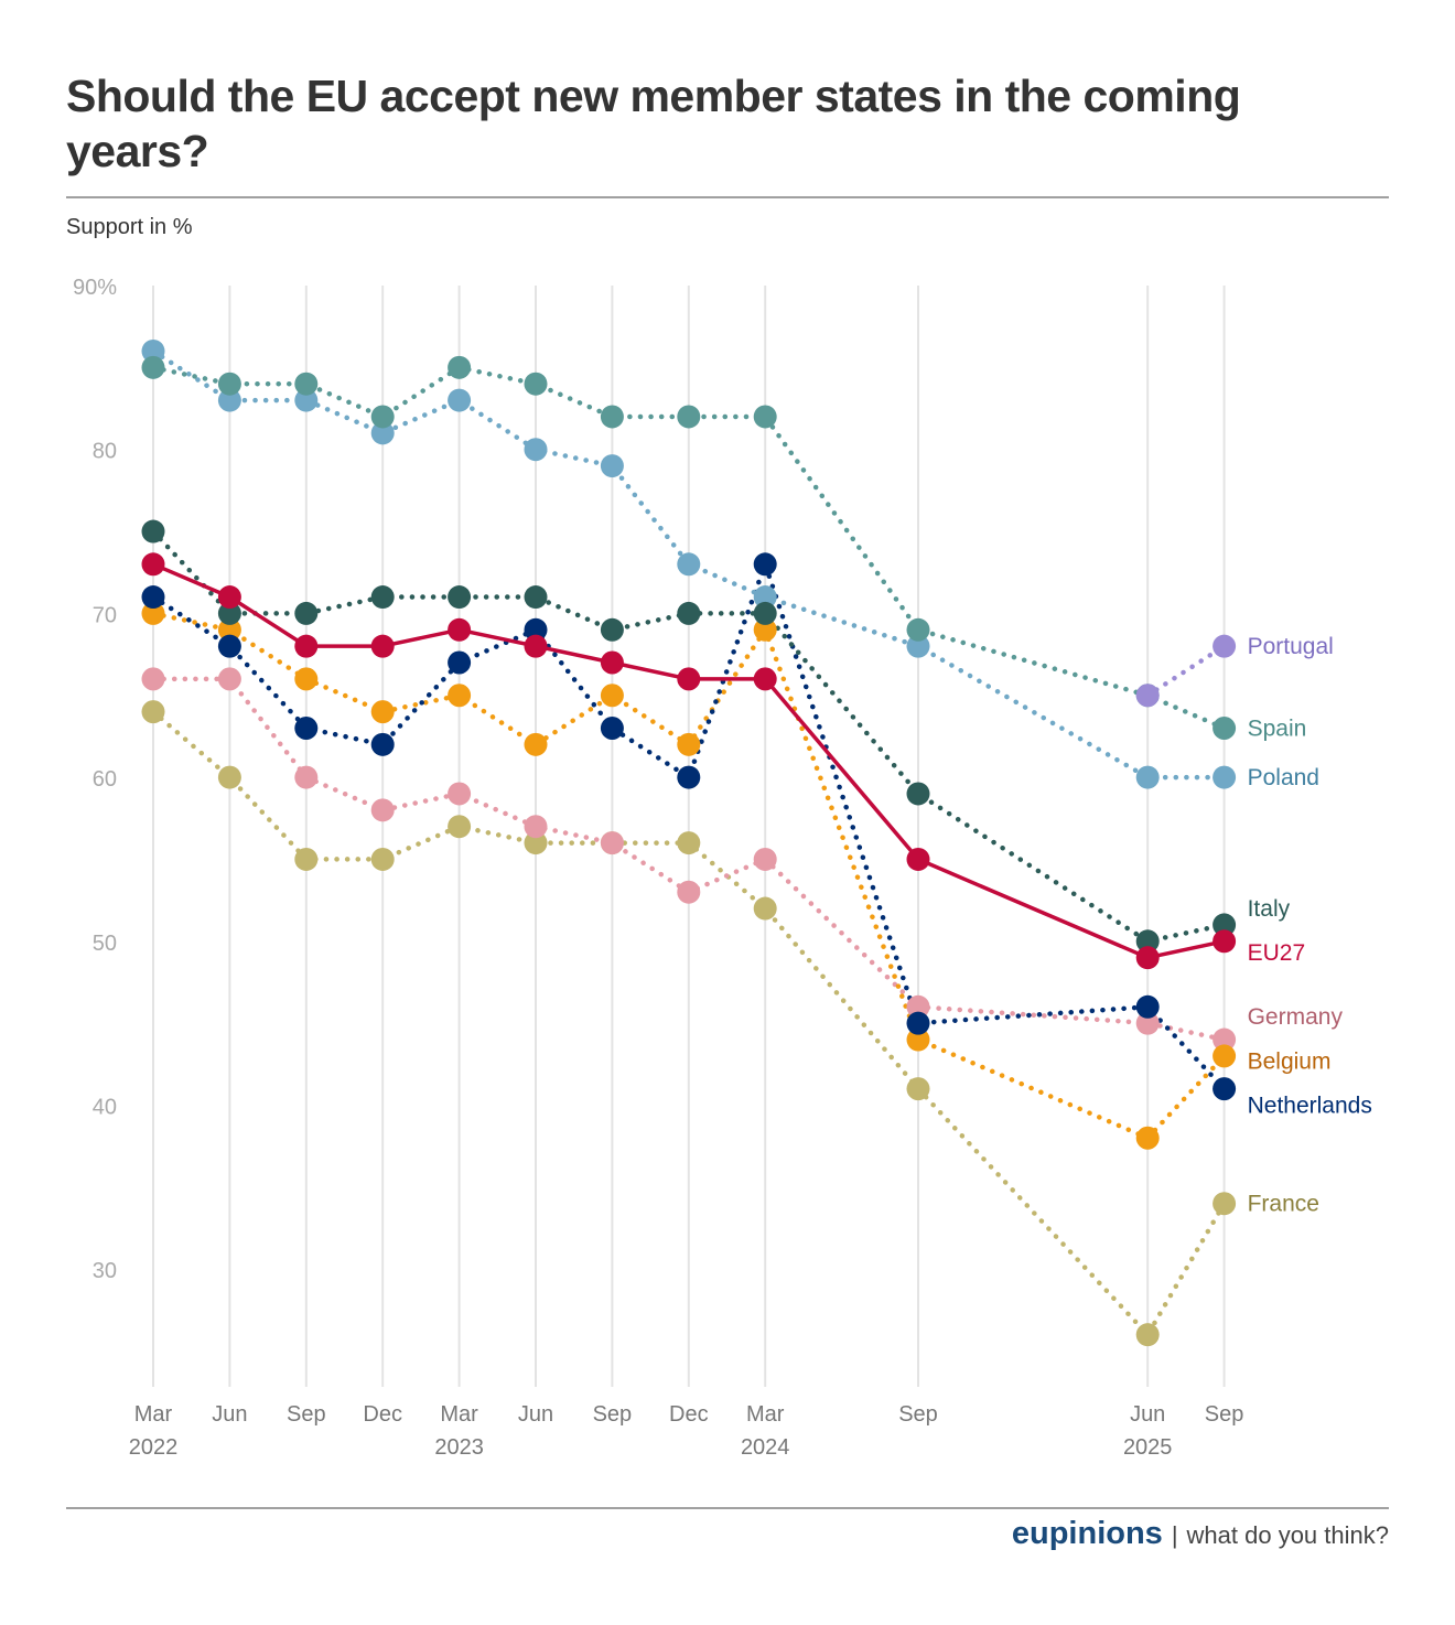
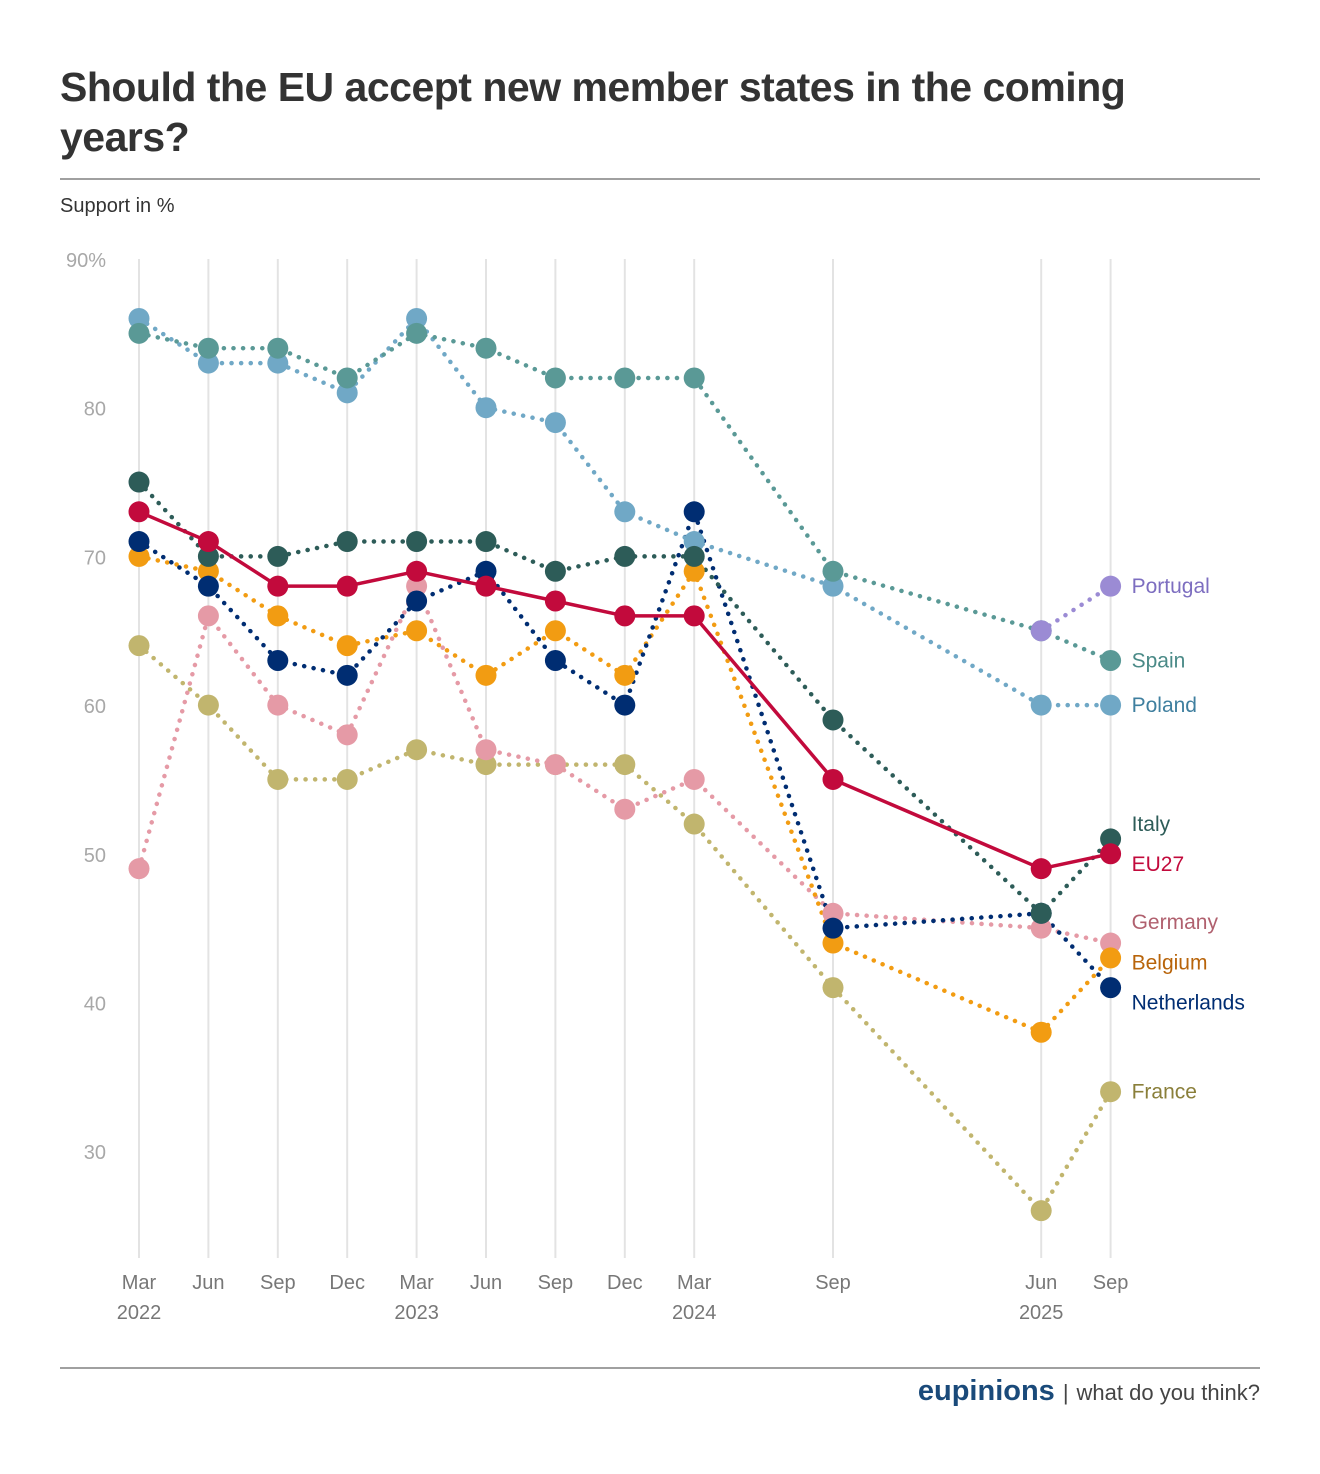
Germany/Mar 2022: 66% -> 49%
Germany/Mar 2023: 59% -> 68%
Poland/Mar 2023: 83% -> 86%
Italy/Jun 2025: 50% -> 46%
